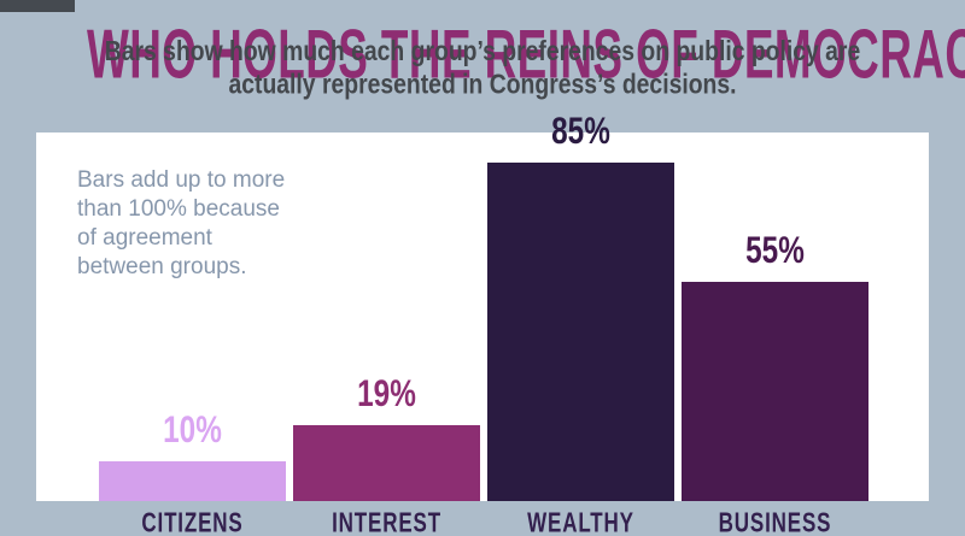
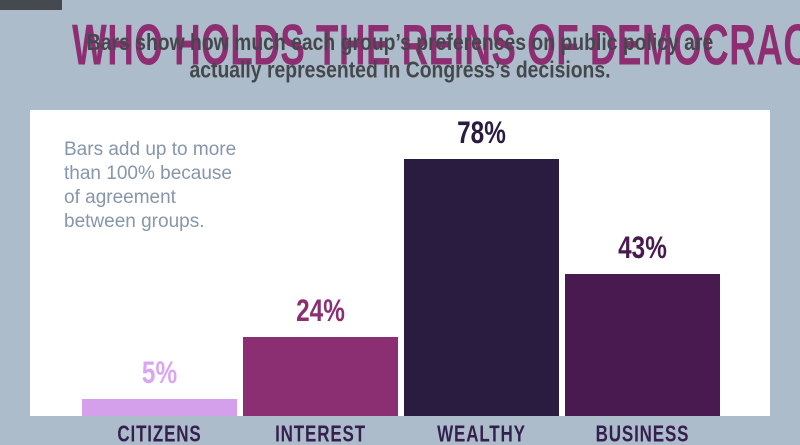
CITIZENS: 10% -> 5%
INTEREST: 19% -> 24%
WEALTHY: 85% -> 78%
BUSINESS: 55% -> 43%
